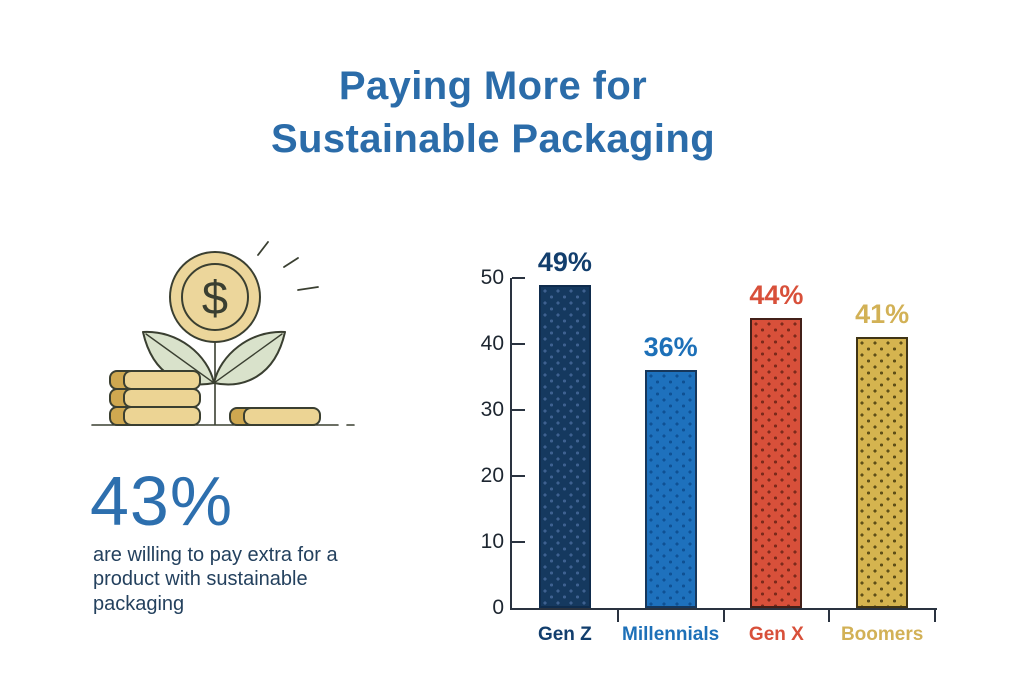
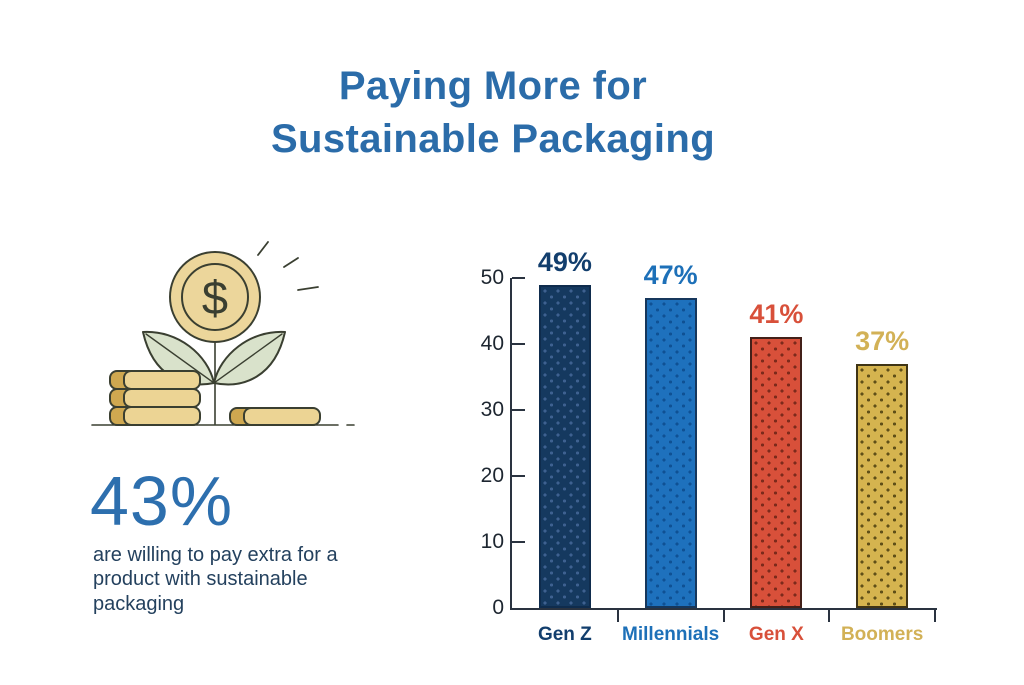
Millennials: 36% -> 47%
Gen X: 44% -> 41%
Boomers: 41% -> 37%
